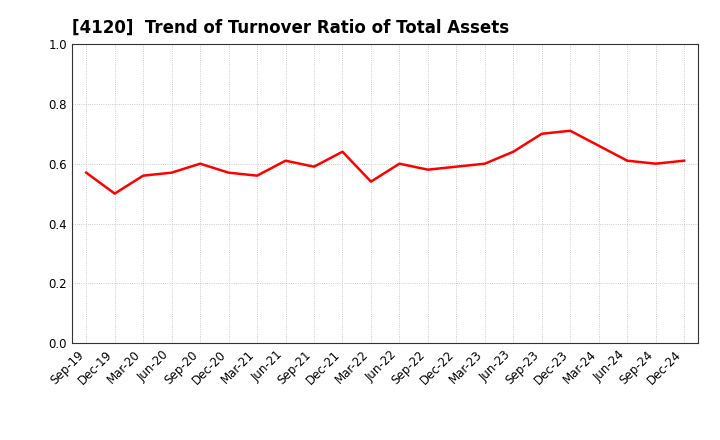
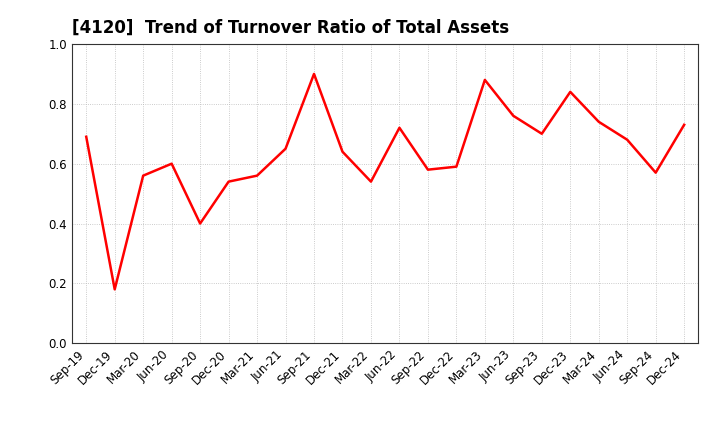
Sep-19: 0.57 -> 0.69
Dec-19: 0.50 -> 0.18
Jun-20: 0.57 -> 0.60
Sep-20: 0.60 -> 0.40
Dec-20: 0.57 -> 0.54
Jun-21: 0.61 -> 0.65
Sep-21: 0.59 -> 0.90
Jun-22: 0.60 -> 0.72
Mar-23: 0.60 -> 0.88
Jun-23: 0.64 -> 0.76
Dec-23: 0.71 -> 0.84
Mar-24: 0.66 -> 0.74
Jun-24: 0.61 -> 0.68
Sep-24: 0.60 -> 0.57
Dec-24: 0.61 -> 0.73
